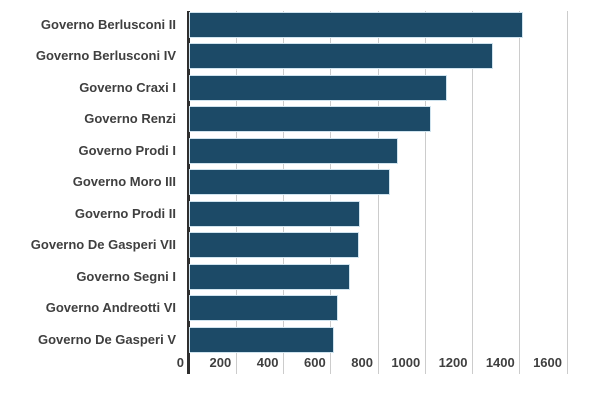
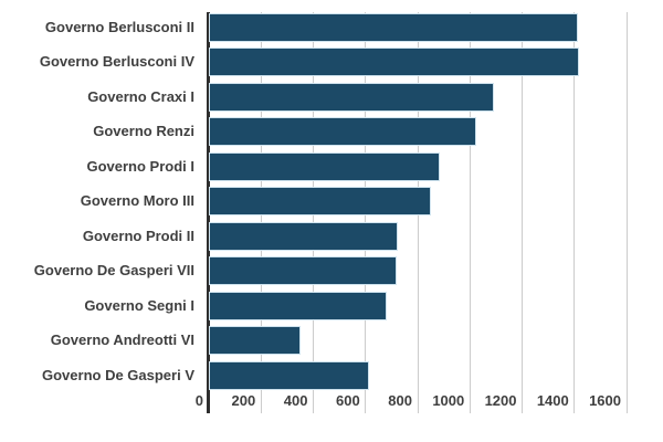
Governo Berlusconi IV: 1290 -> 1420
Governo Andreotti VI: 630 -> 350
